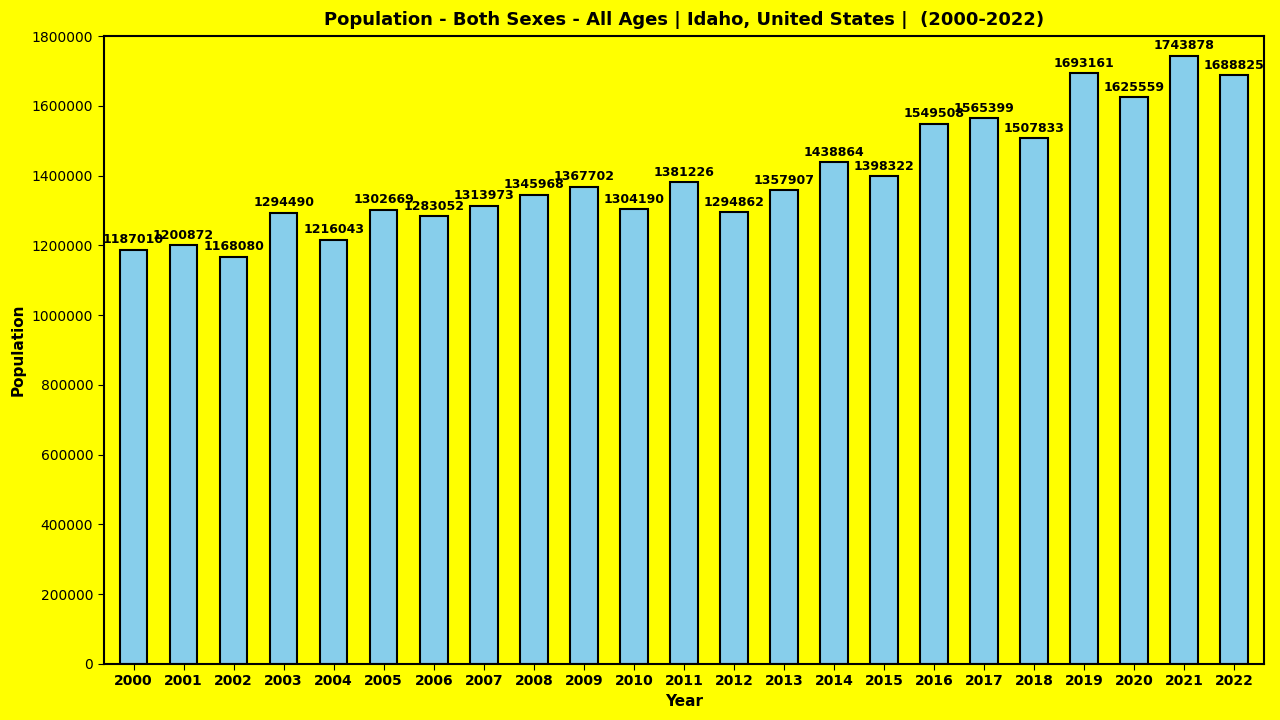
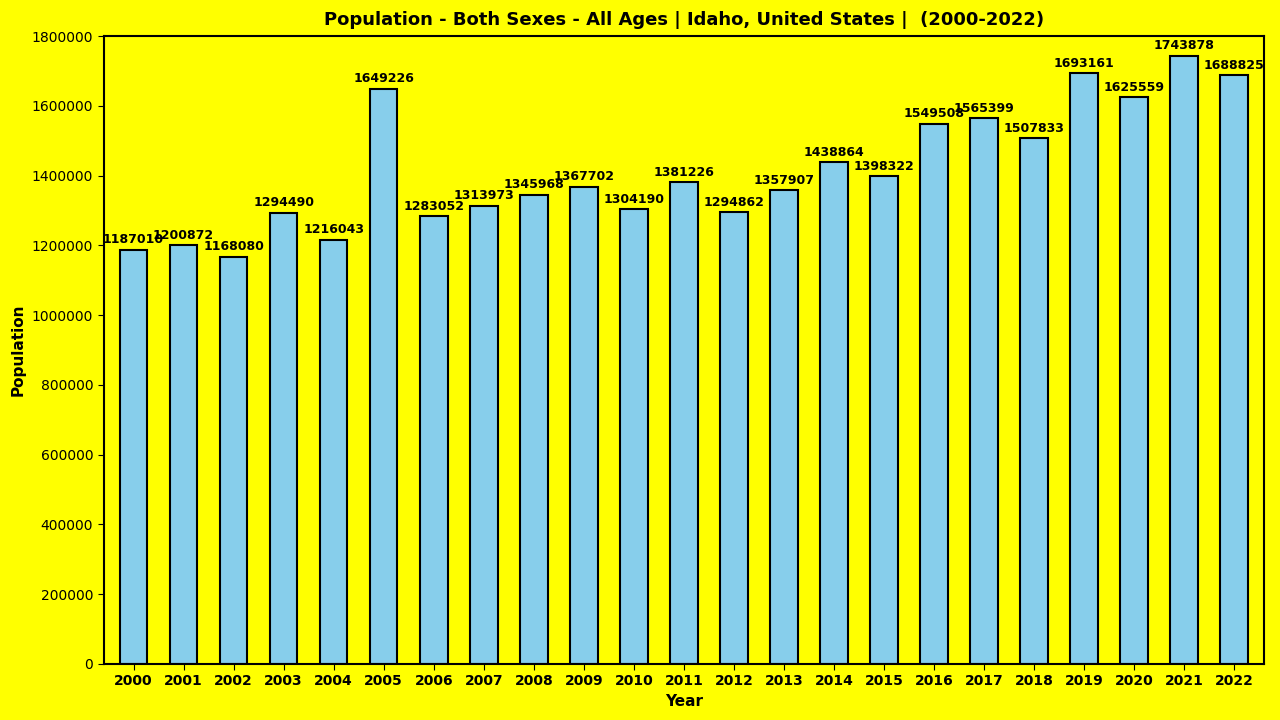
2005: 1302669 -> 1649226
